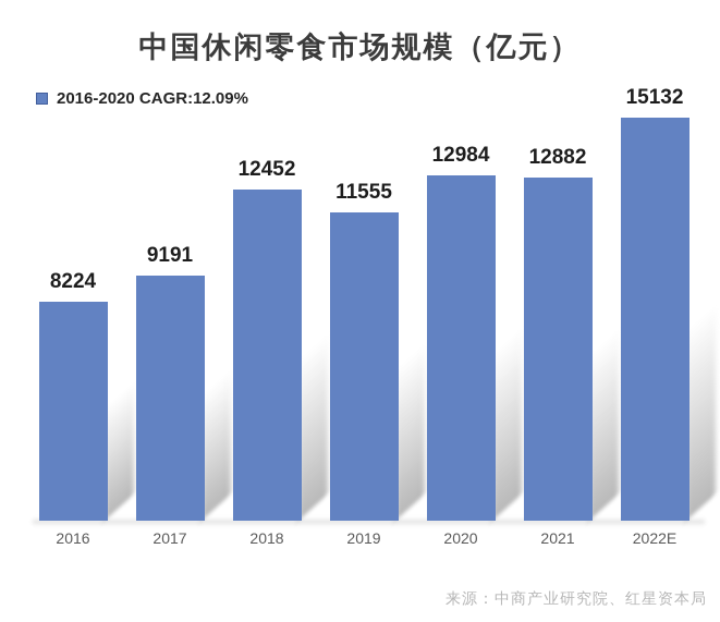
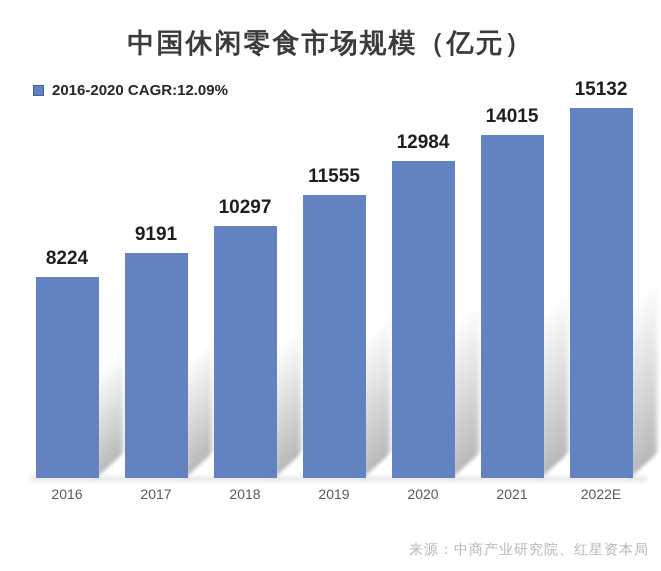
2018: 12452 -> 10297
2021: 12882 -> 14015
